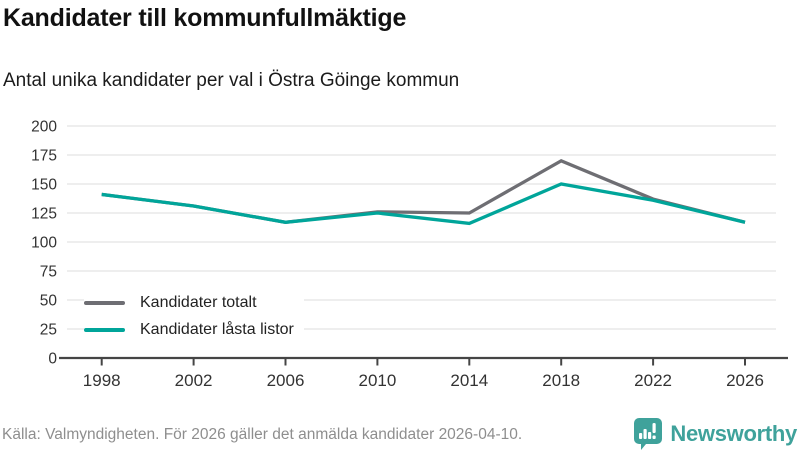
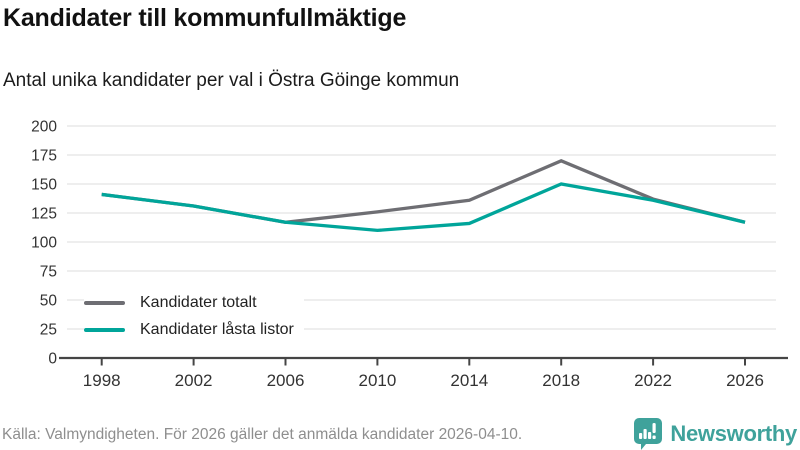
Kandidater låsta listor/2010: 125 -> 110
Kandidater totalt/2014: 125 -> 136
